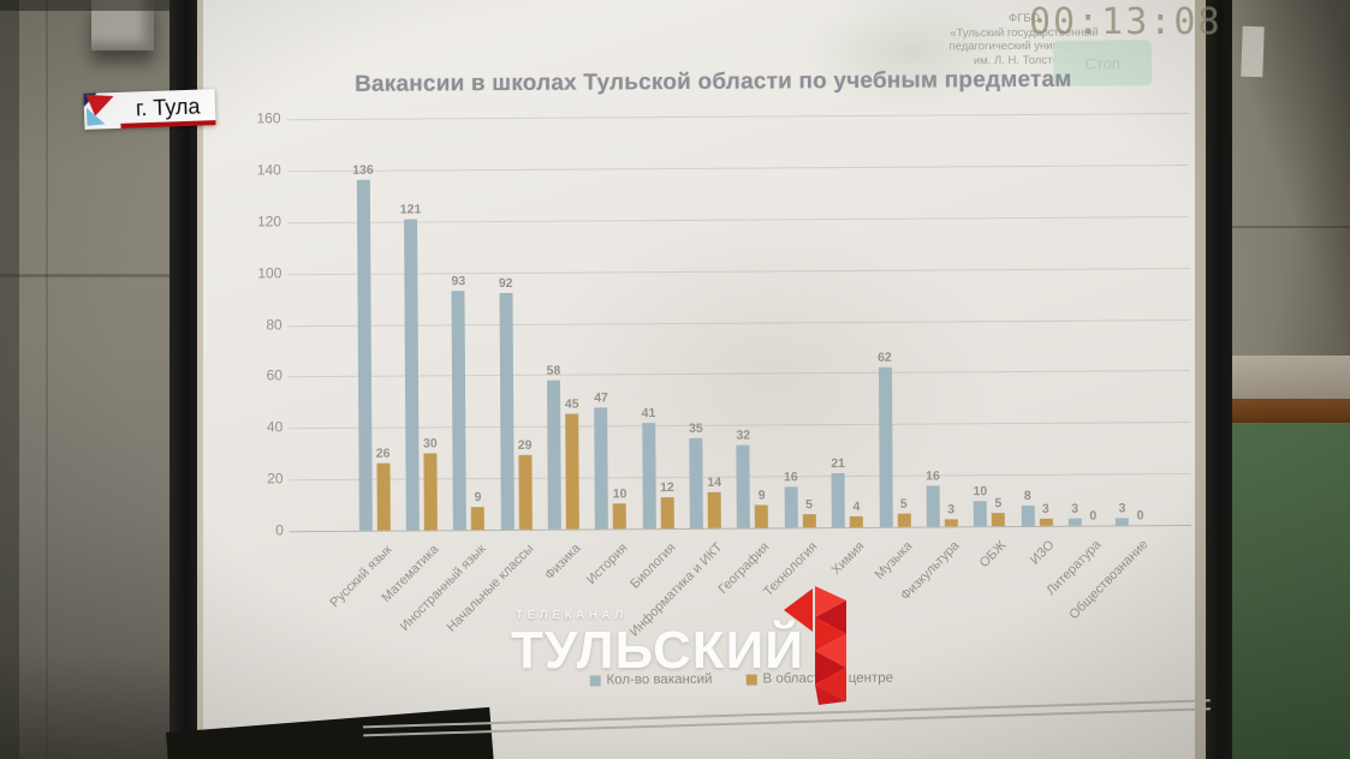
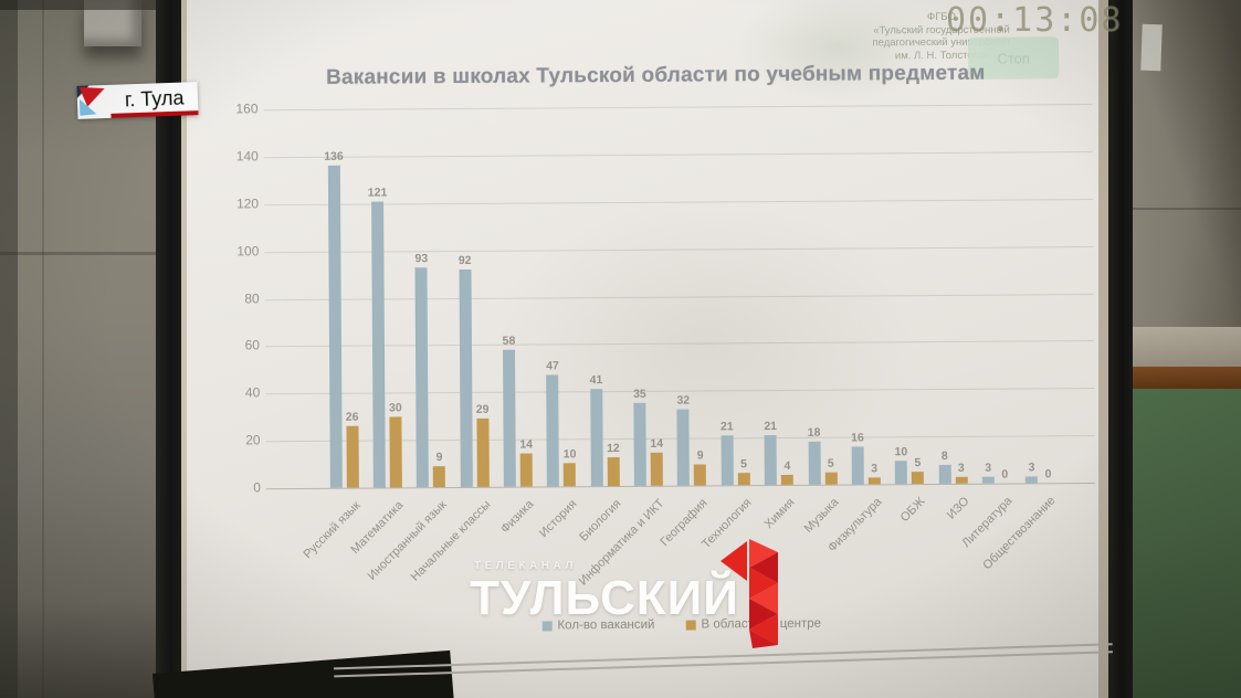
В областном центре/Физика: 45 -> 14
Кол-во вакансий/Технология: 16 -> 21
Кол-во вакансий/Музыка: 62 -> 18
